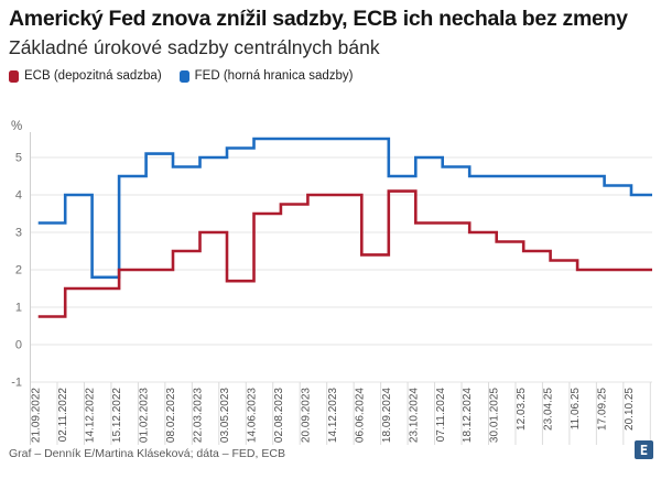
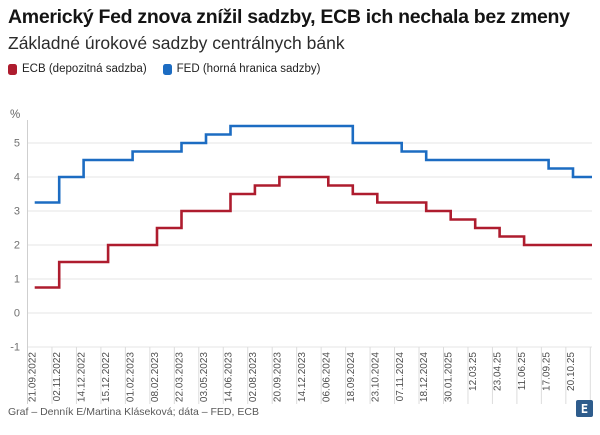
FED (horná hranica sadzby)/14.12.2022: 1.8 -> 4.5
FED (horná hranica sadzby)/01.02.2023: 5.1 -> 4.8
ECB (depozitná sadzba)/03.05.2023: 1.7 -> 3.0
ECB (depozitná sadzba)/06.06.2024: 2.4 -> 3.8
FED (horná hranica sadzby)/18.09.2024: 4.5 -> 5.0
ECB (depozitná sadzba)/18.09.2024: 4.1 -> 3.5
